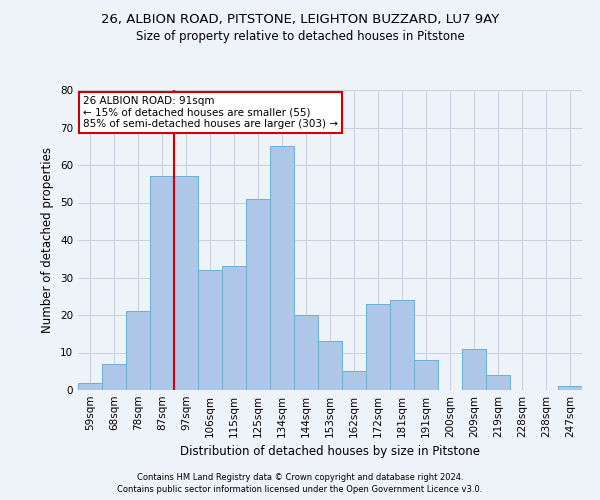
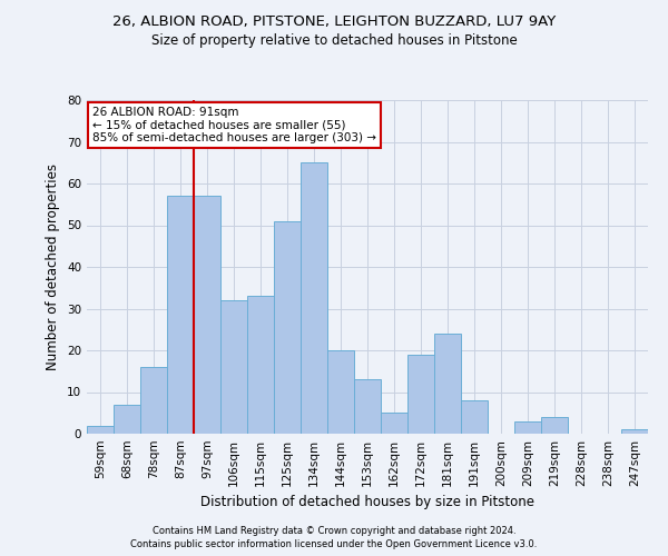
78sqm: 21 -> 16
172sqm: 23 -> 19
209sqm: 11 -> 3
